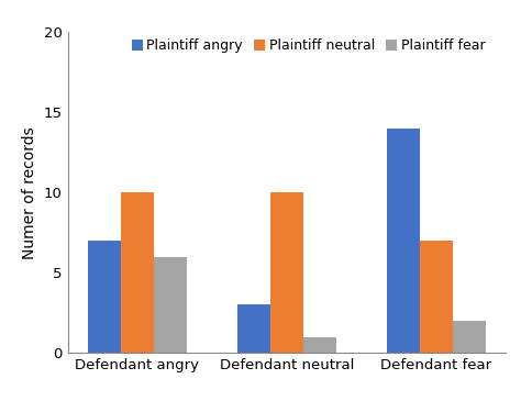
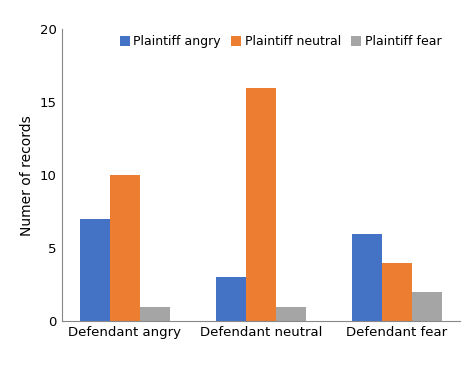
Plaintiff fear/Defendant angry: 6 -> 1
Plaintiff neutral/Defendant neutral: 10 -> 16
Plaintiff angry/Defendant fear: 14 -> 6
Plaintiff neutral/Defendant fear: 7 -> 4
